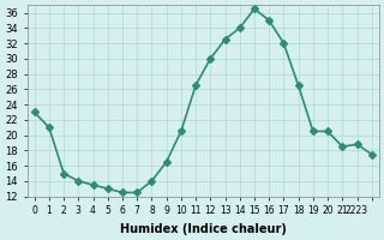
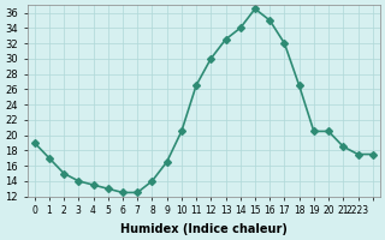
0: 23.0 -> 19.0
1: 21.0 -> 17.0
2223: 18.8 -> 17.5
